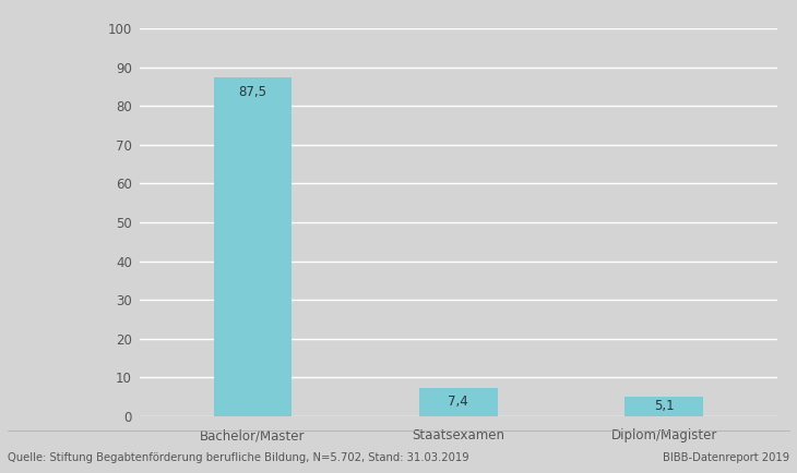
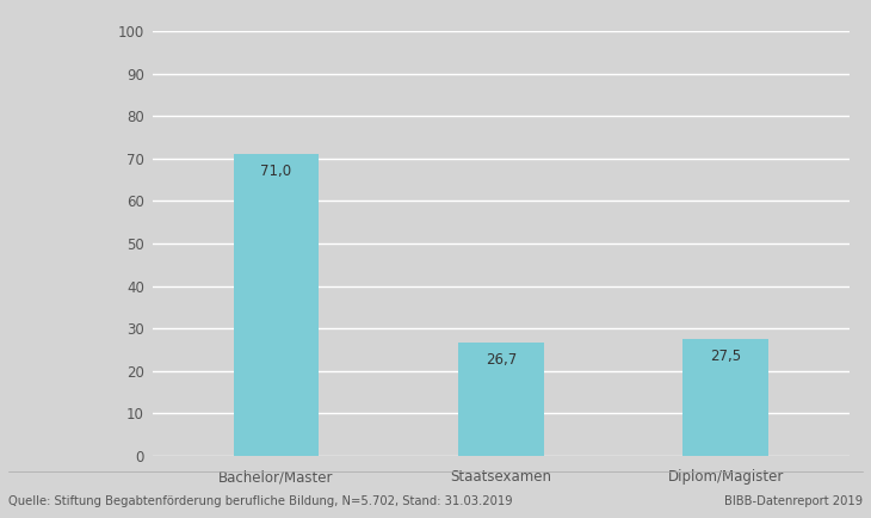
Bachelor/Master: 87,5 -> 71,0
Staatsexamen: 7,4 -> 26,7
Diplom/Magister: 5,1 -> 27,5
